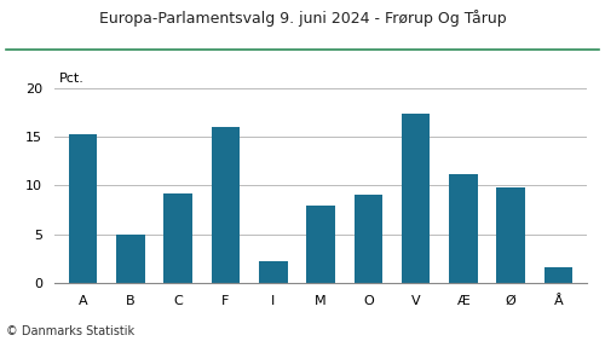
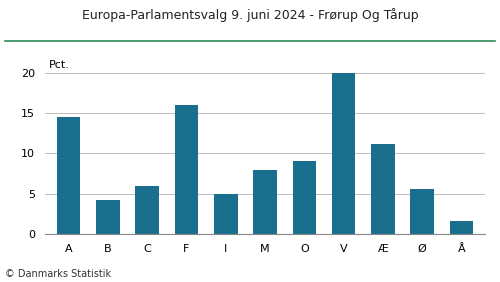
A: 15.2 -> 14.5
B: 5.0 -> 4.2
C: 9.2 -> 5.9
I: 2.2 -> 5.0
V: 17.4 -> 19.9
Ø: 9.8 -> 5.6
